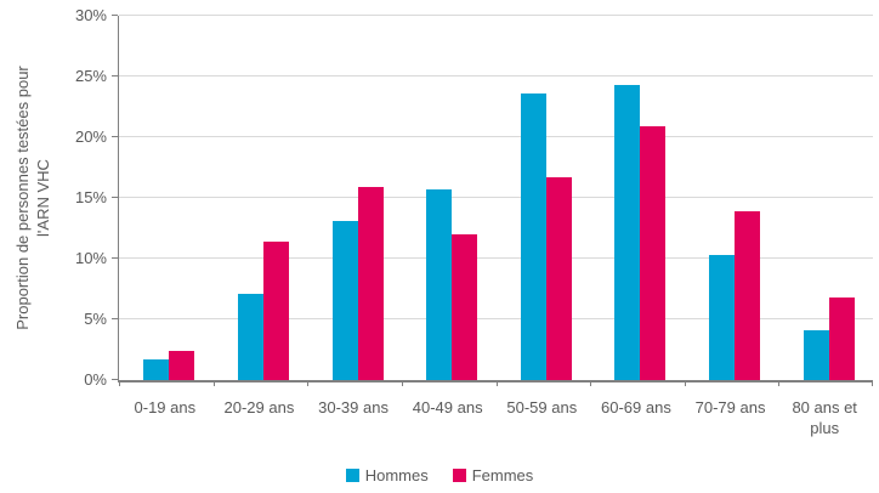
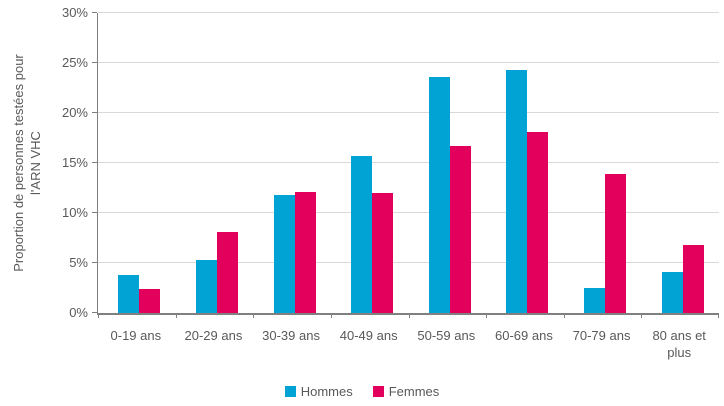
Hommes/0-19 ans: 1.7% -> 3.8%
Hommes/20-29 ans: 7.1% -> 5.3%
Femmes/20-29 ans: 11.4% -> 8.1%
Hommes/30-39 ans: 13.1% -> 11.8%
Femmes/30-39 ans: 15.9% -> 12.1%
Femmes/60-69 ans: 20.9% -> 18.1%
Hommes/70-79 ans: 10.3% -> 2.5%
